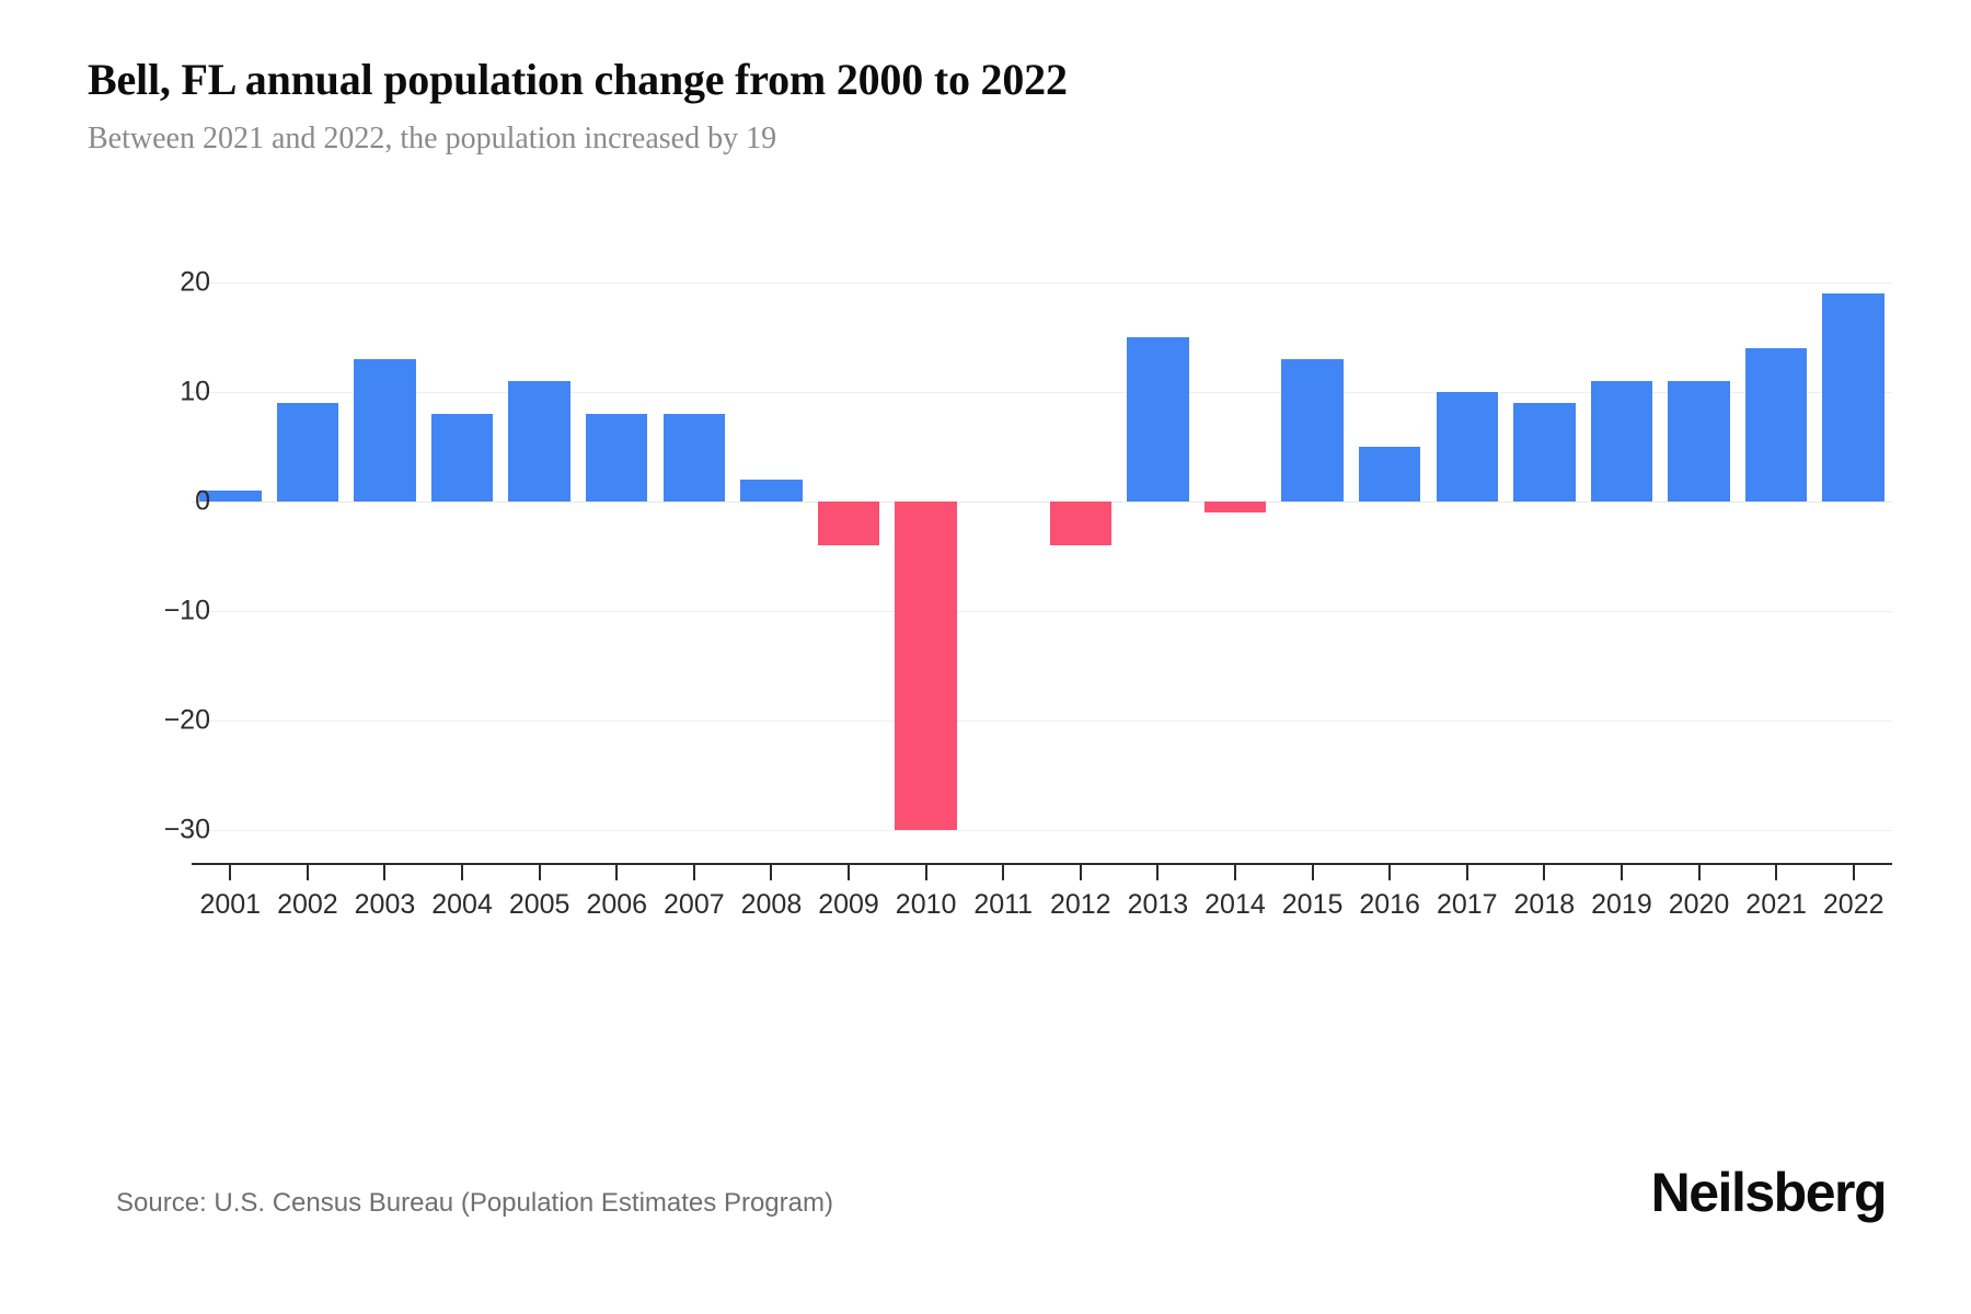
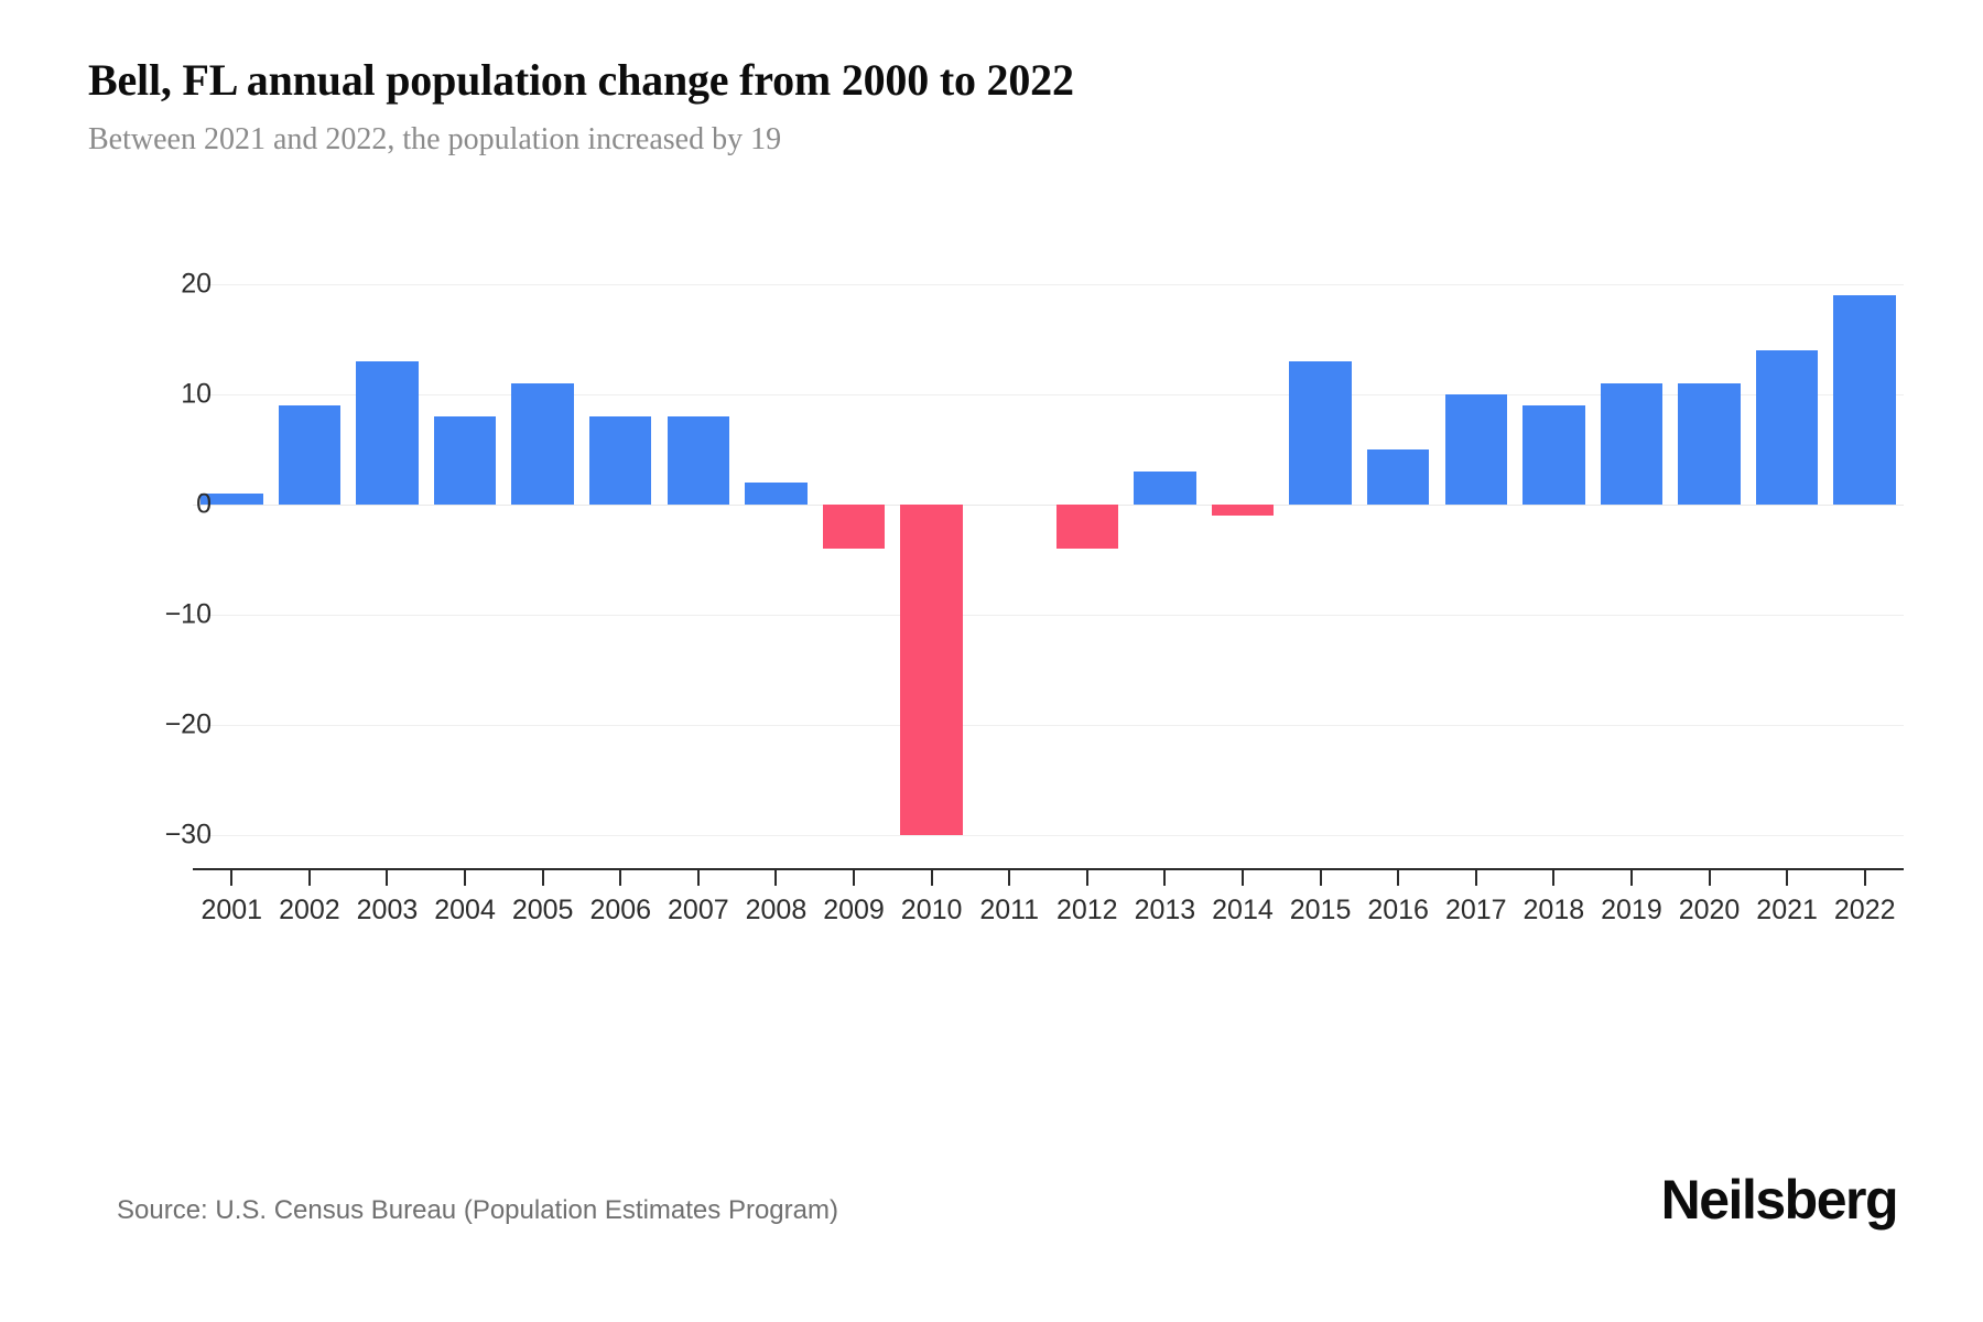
2013: 15 -> 3
